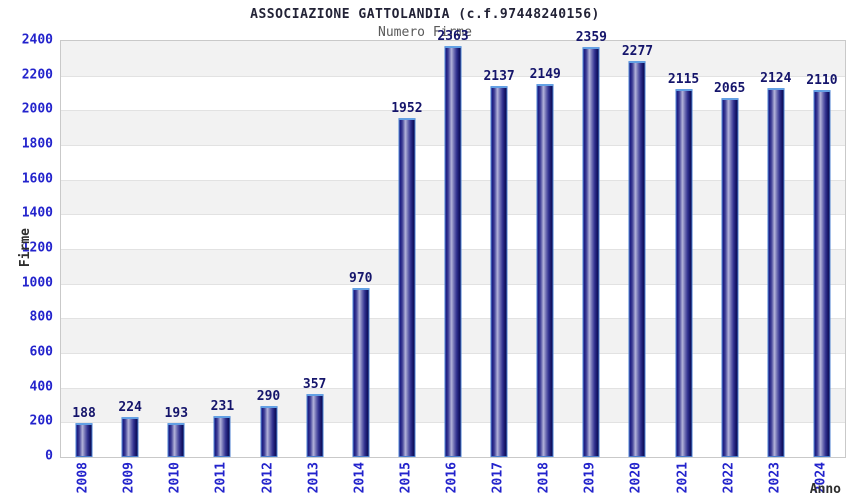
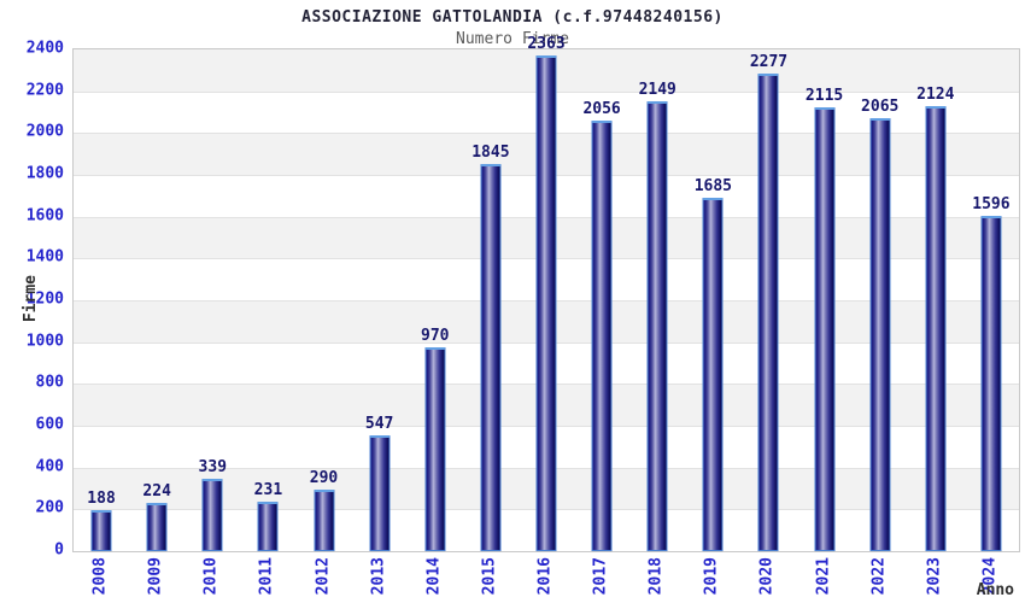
2010: 193 -> 339
2013: 357 -> 547
2015: 1952 -> 1845
2017: 2137 -> 2056
2019: 2359 -> 1685
2024: 2110 -> 1596
